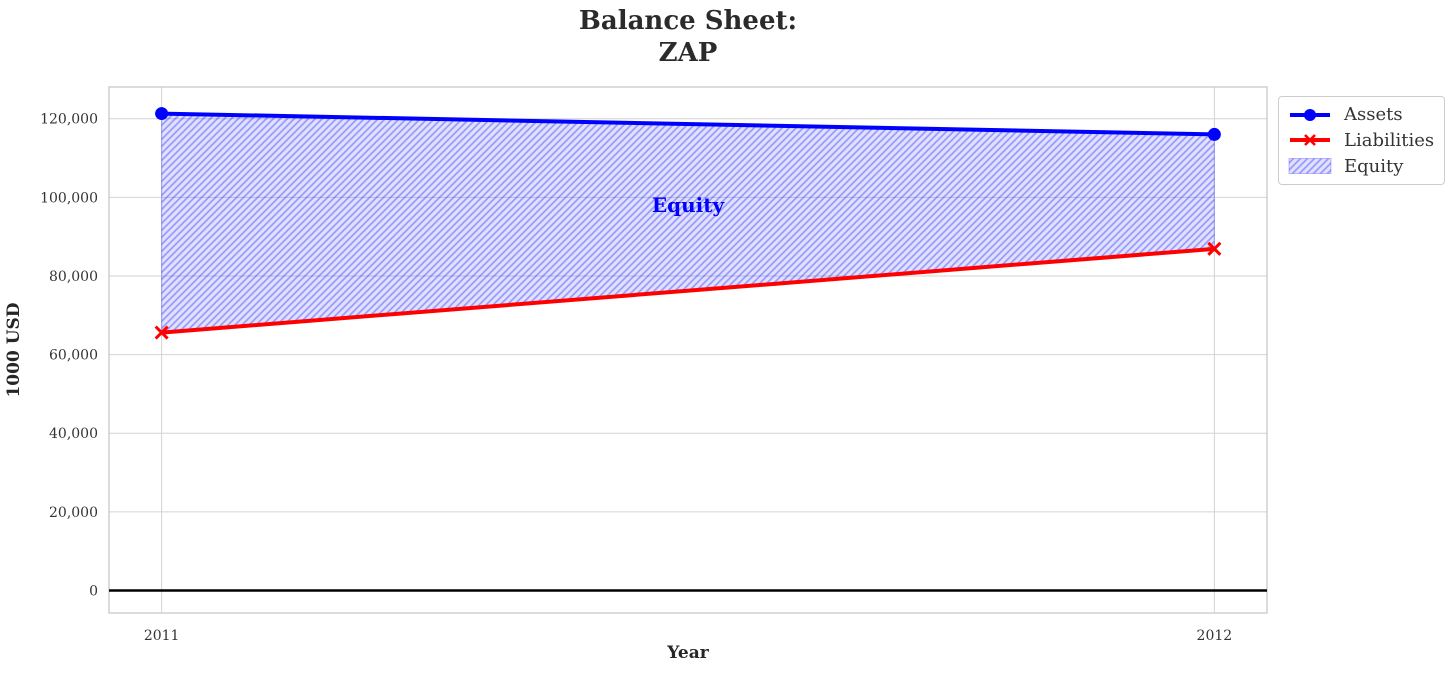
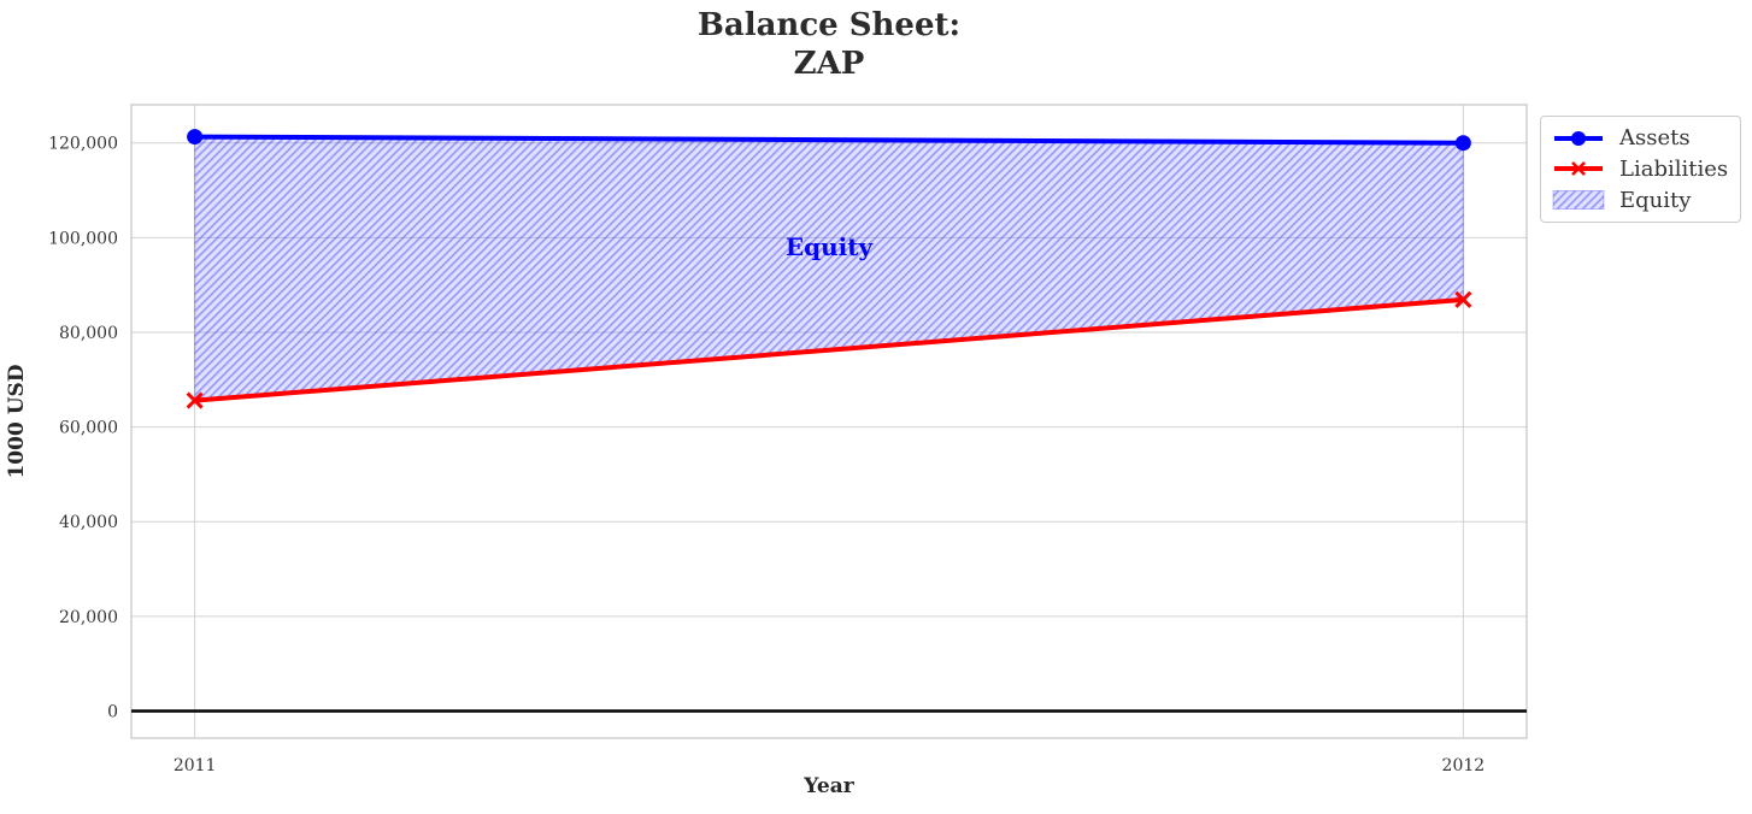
Assets/2012: 116000 -> 120000
